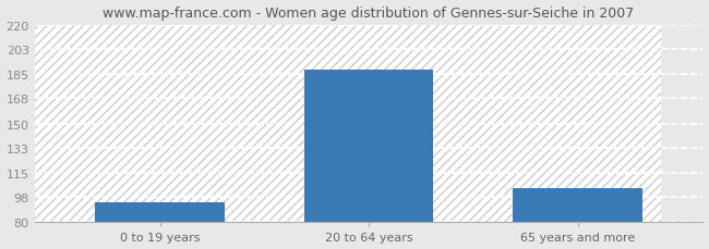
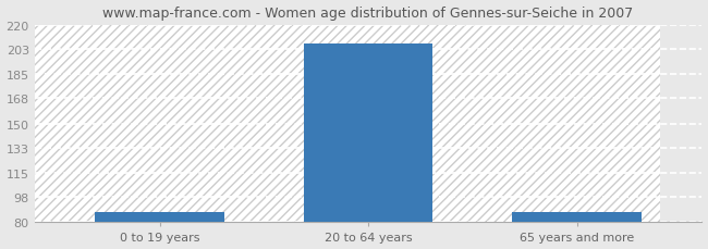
0 to 19 years: 94 -> 87
20 to 64 years: 188 -> 207
65 years and more: 104 -> 87
